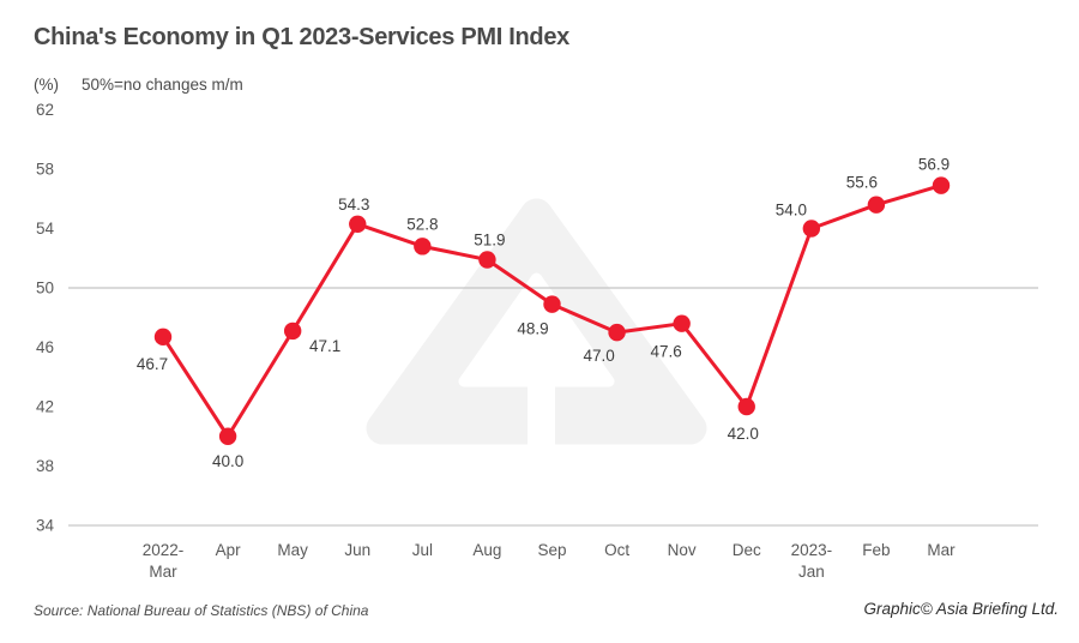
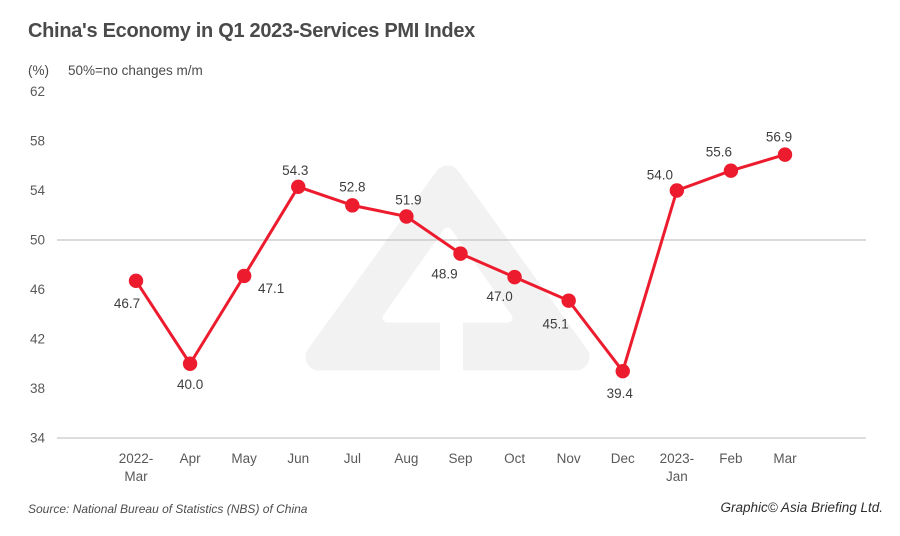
Nov: 47.6 -> 45.1
Dec: 42.0 -> 39.4
